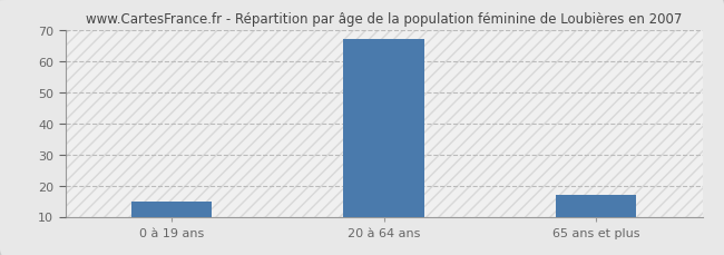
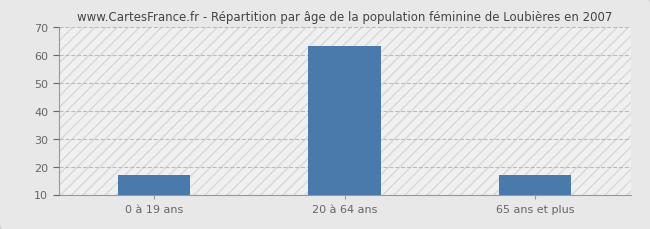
0 à 19 ans: 15 -> 17
20 à 64 ans: 67 -> 63
